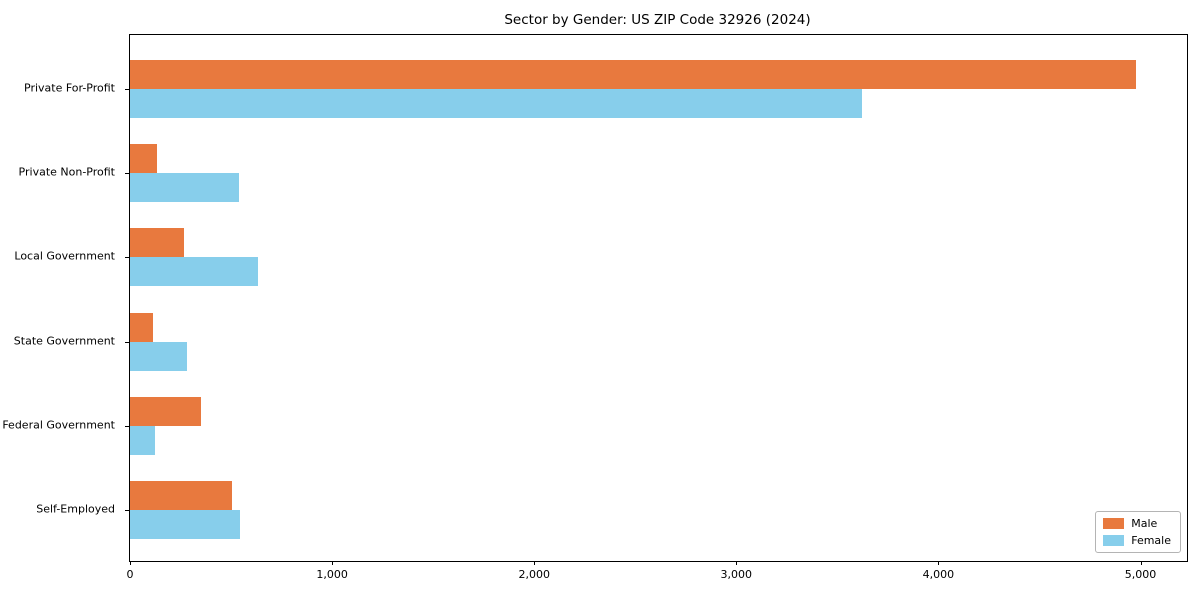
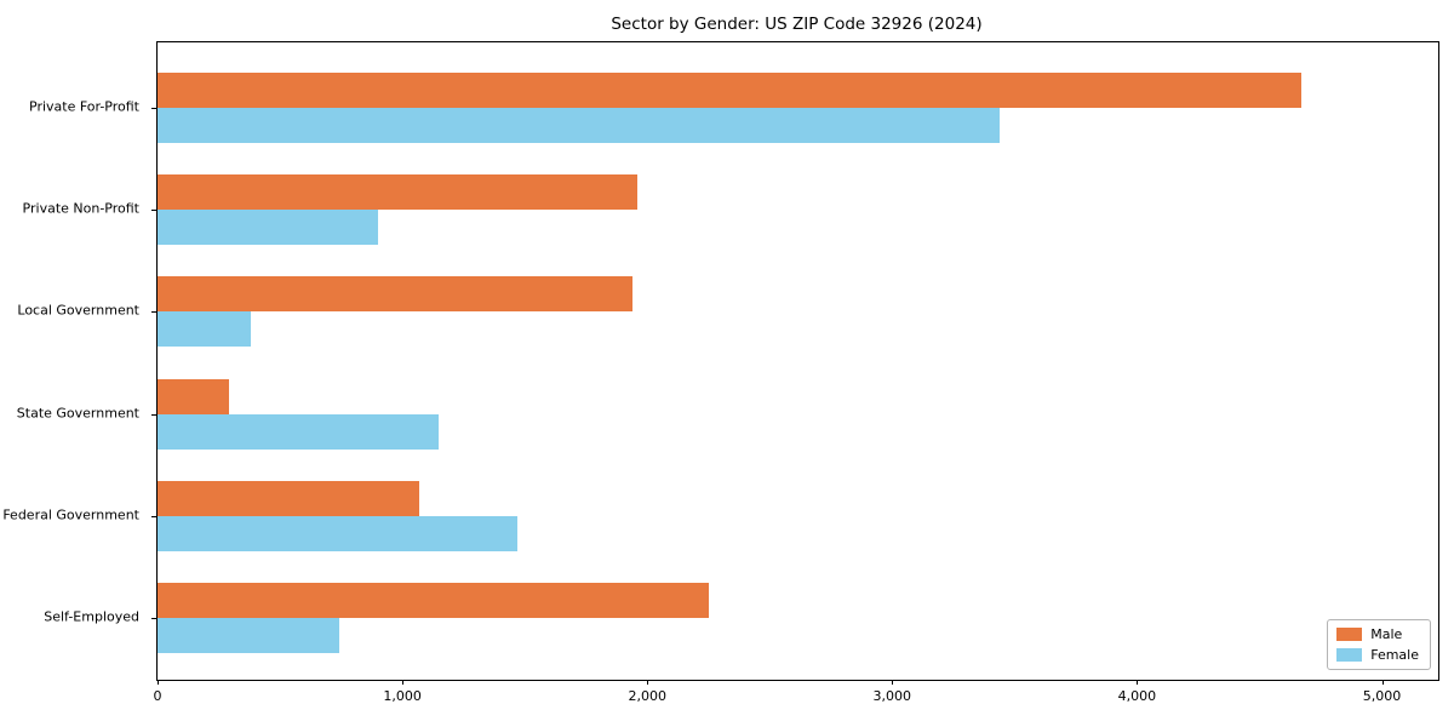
Male/Private For-Profit: 4980 -> 4670
Female/Private For-Profit: 3620 -> 3440
Male/Private Non-Profit: 140 -> 1960
Female/Private Non-Profit: 540 -> 900
Male/Local Government: 260 -> 1940
Female/Local Government: 640 -> 380
Male/State Government: 120 -> 290
Female/State Government: 280 -> 1150
Male/Federal Government: 350 -> 1070
Female/Federal Government: 120 -> 1470
Male/Self-Employed: 500 -> 2250
Female/Self-Employed: 540 -> 740
